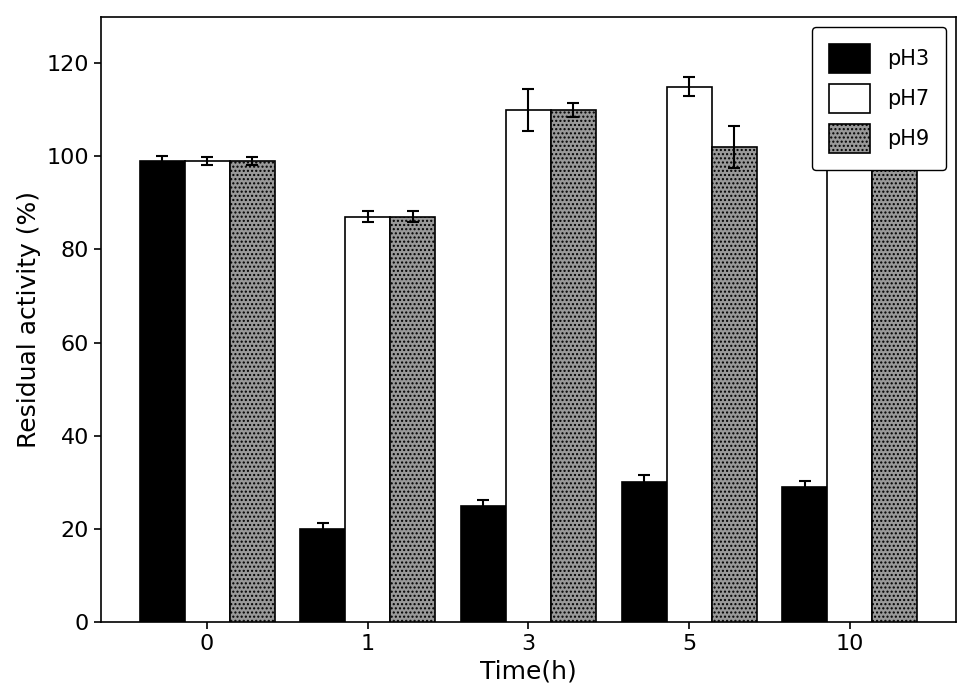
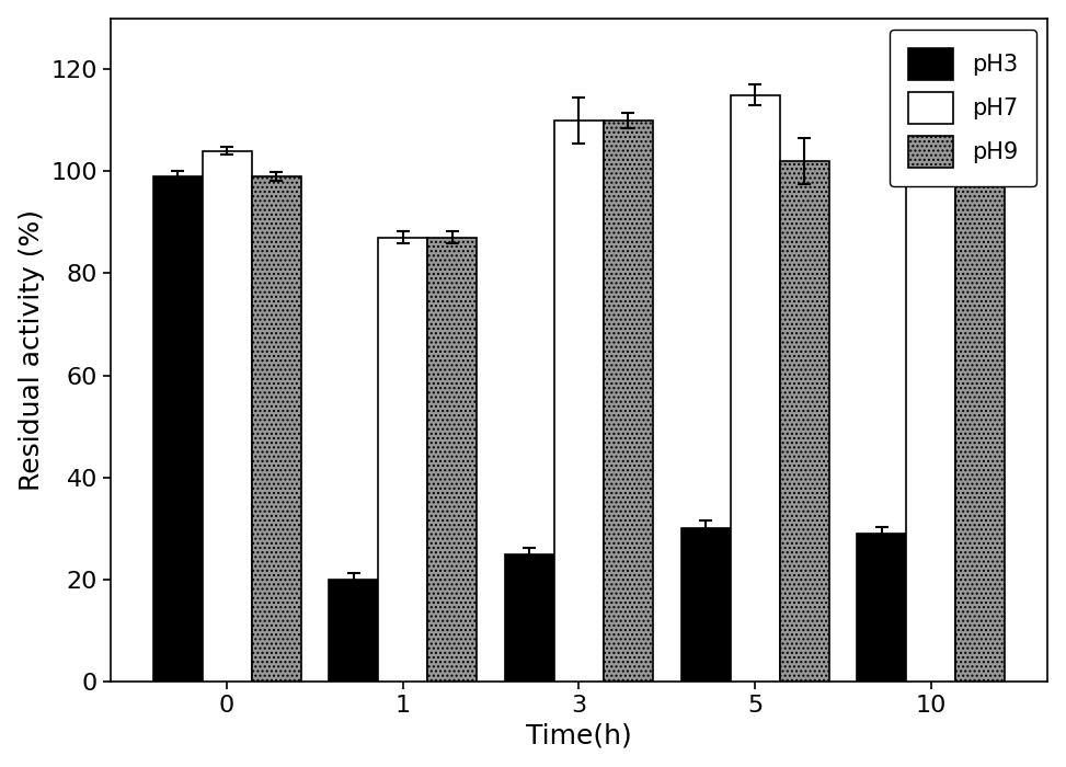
pH7/0: 99 -> 104
